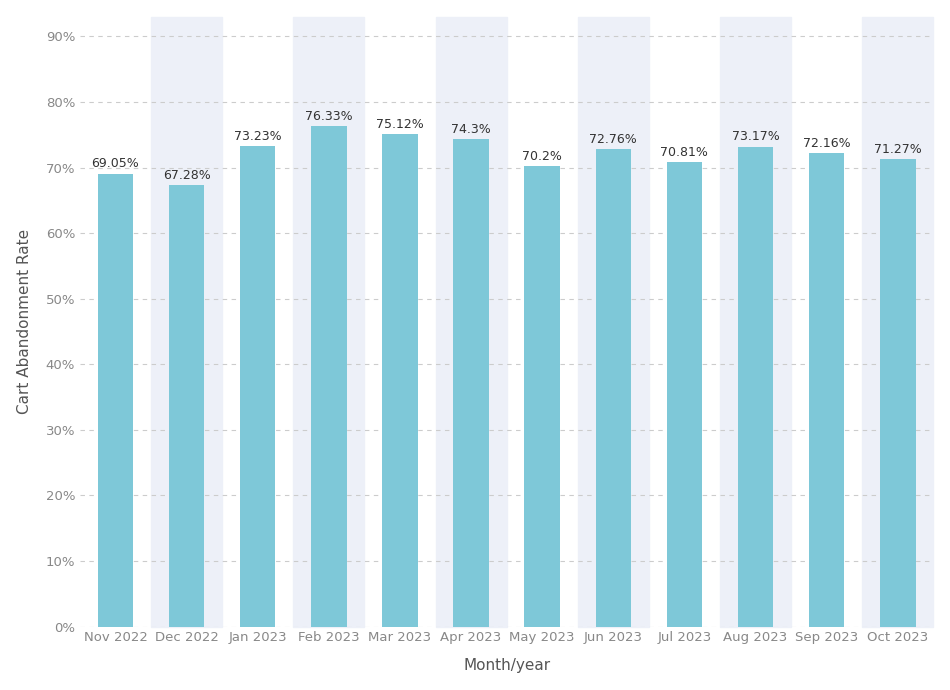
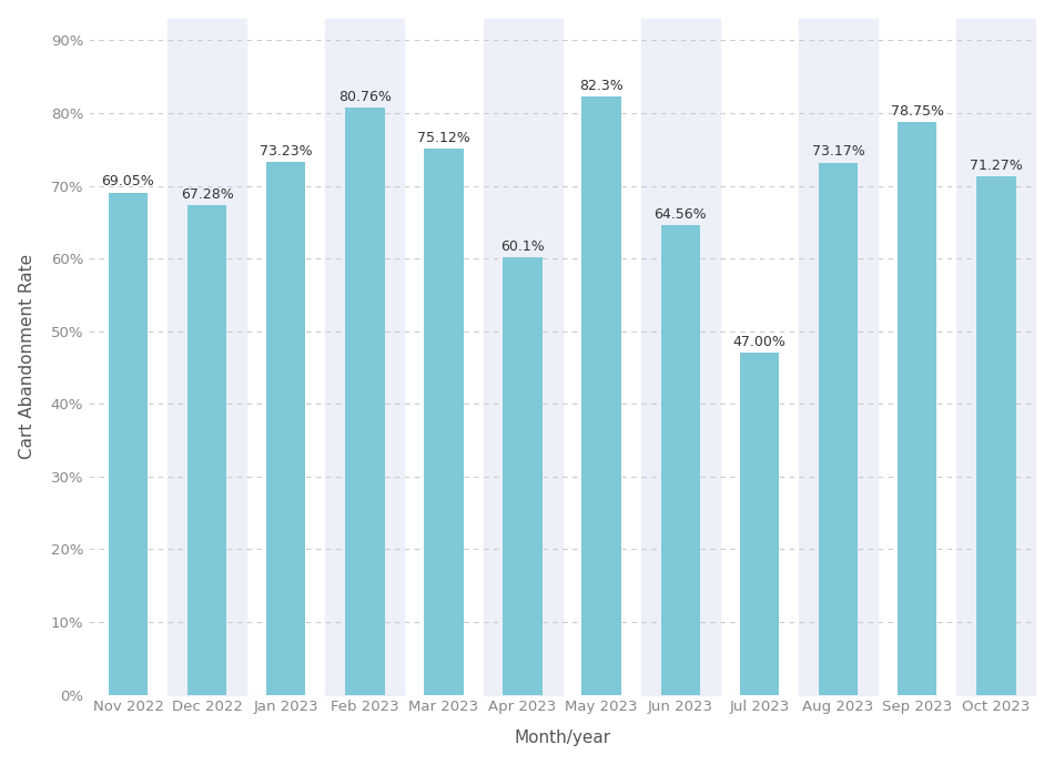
Feb 2023: 76.33% -> 80.76%
Apr 2023: 74.3% -> 60.1%
May 2023: 70.2% -> 82.3%
Jun 2023: 72.76% -> 64.56%
Jul 2023: 70.81% -> 47.00%
Sep 2023: 72.16% -> 78.75%
